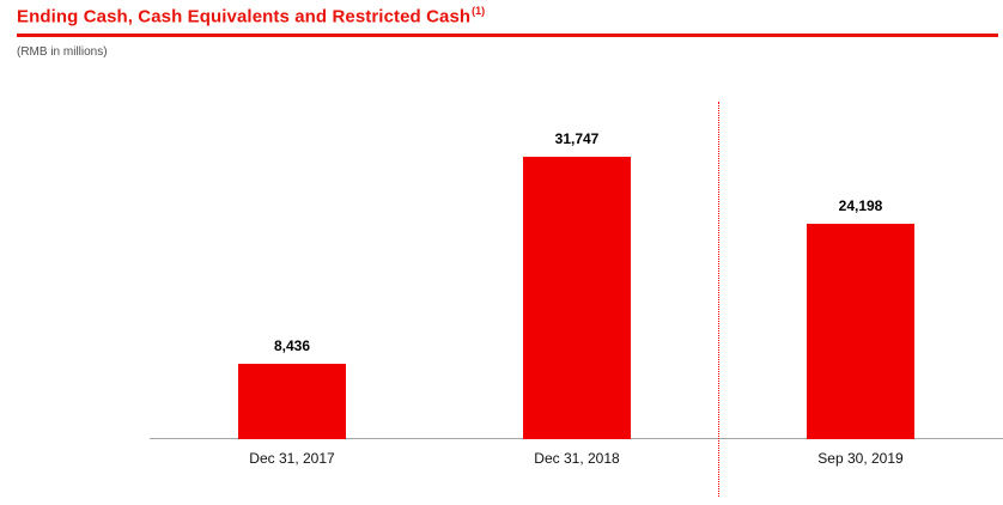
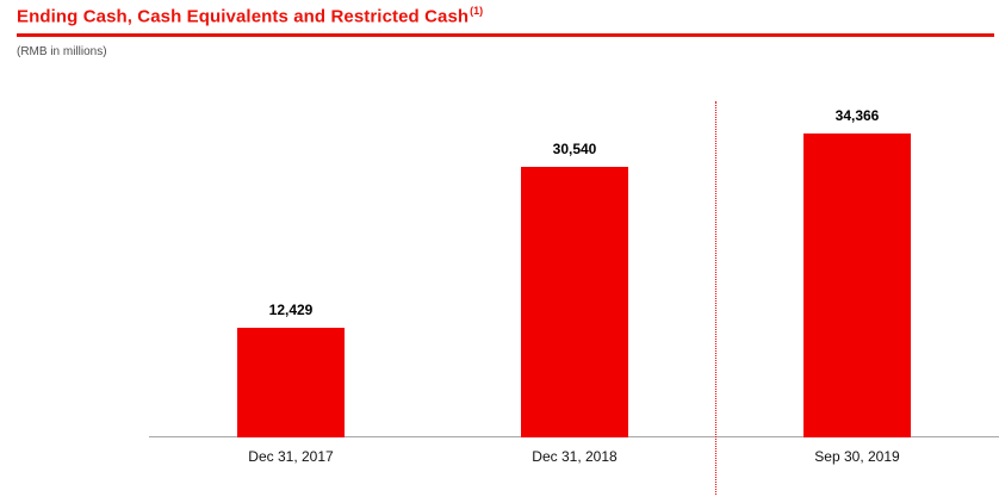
Dec 31, 2017: 8,436 -> 12,429
Dec 31, 2018: 31,747 -> 30,540
Sep 30, 2019: 24,198 -> 34,366
